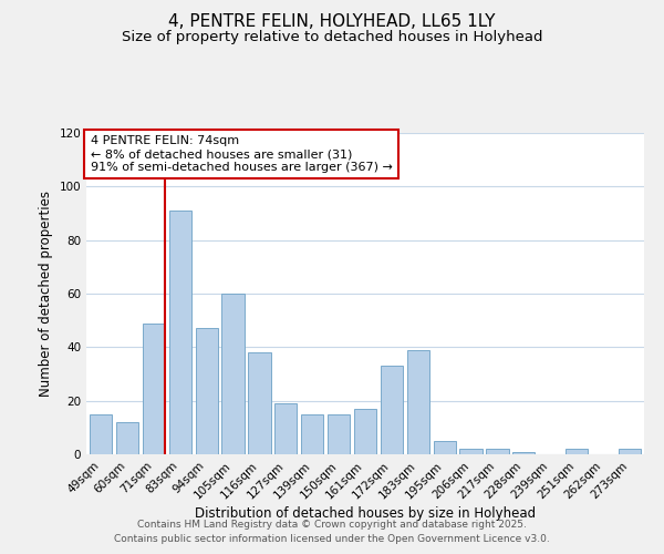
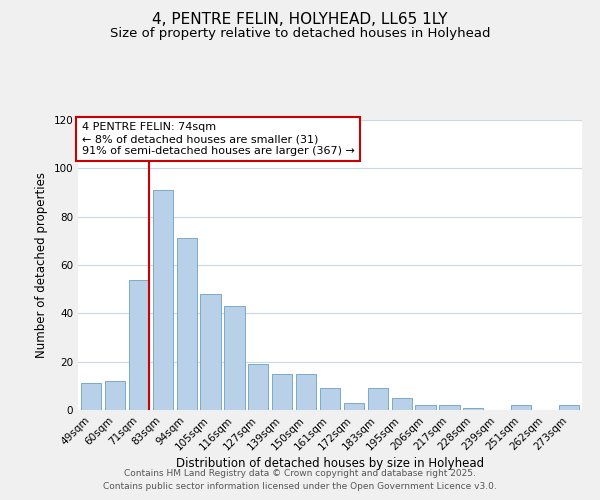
49sqm: 15 -> 11
71sqm: 49 -> 54
94sqm: 47 -> 71
105sqm: 60 -> 48
116sqm: 38 -> 43
161sqm: 17 -> 9
172sqm: 33 -> 3
183sqm: 39 -> 9
